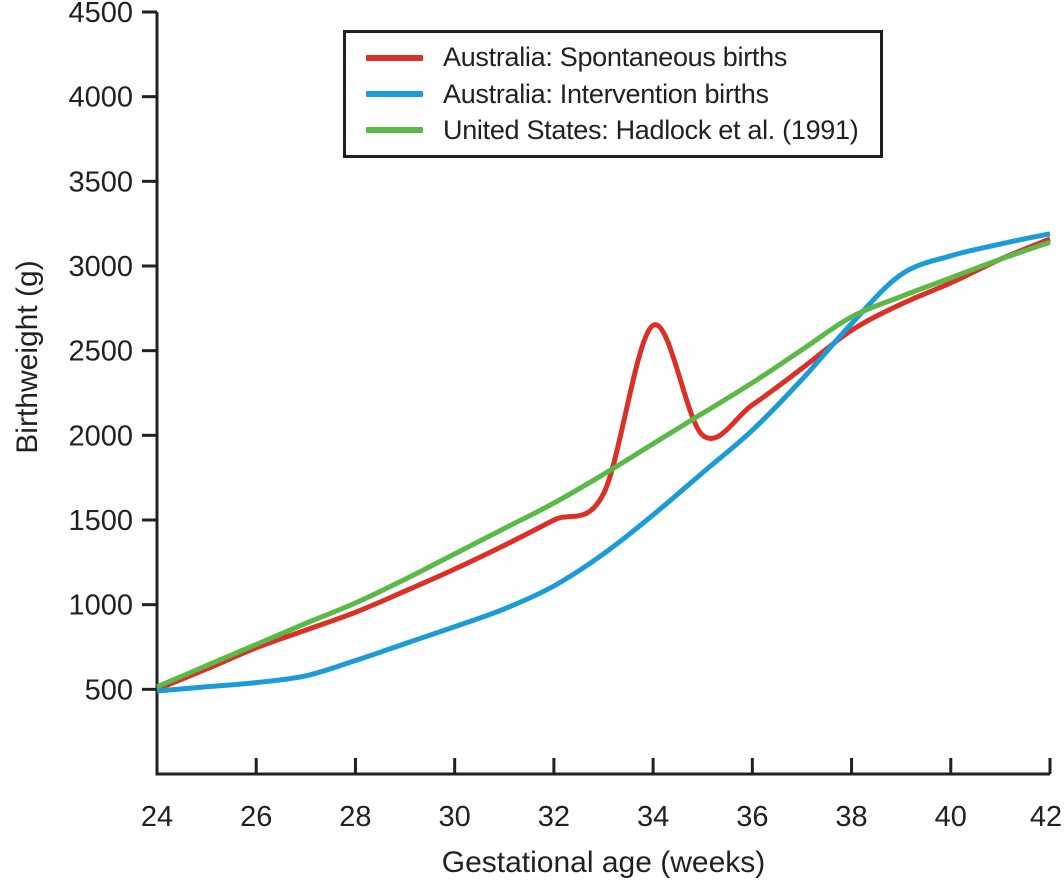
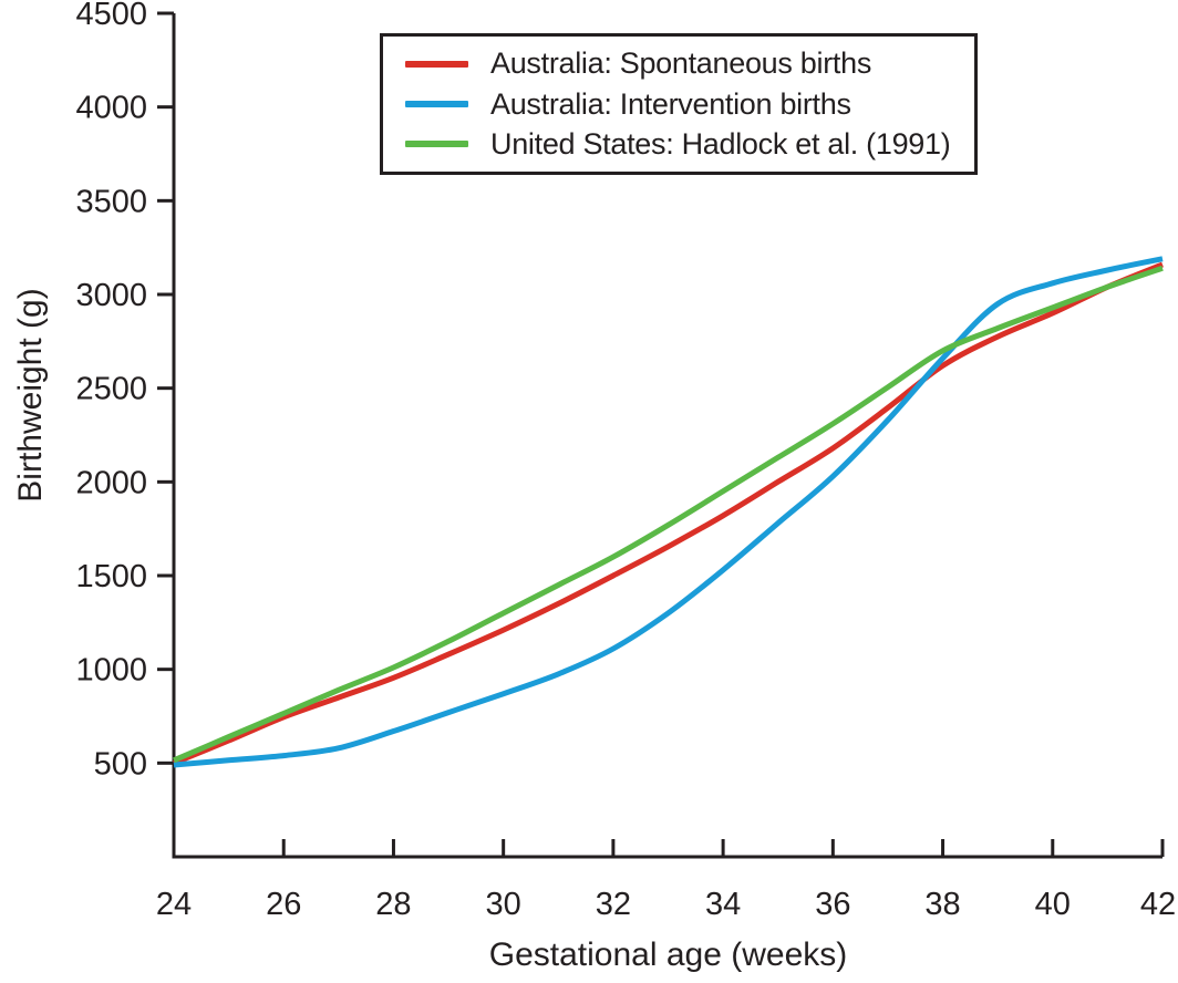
Australia: Spontaneous births/34: 2650 -> 1820
